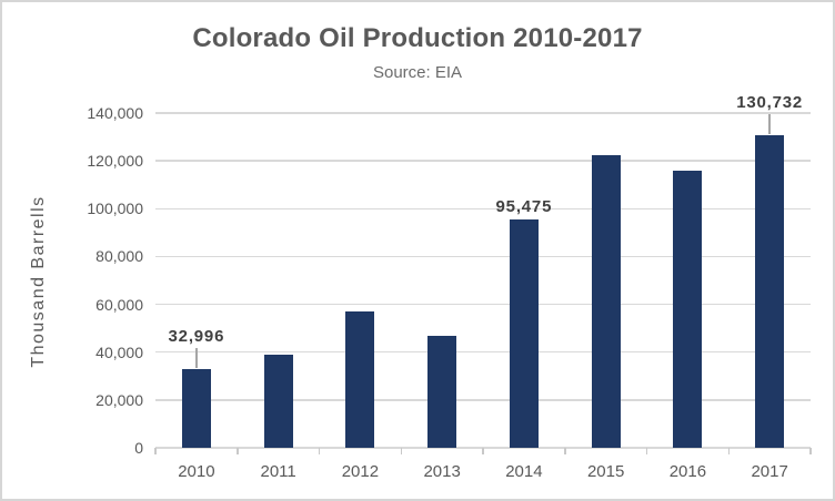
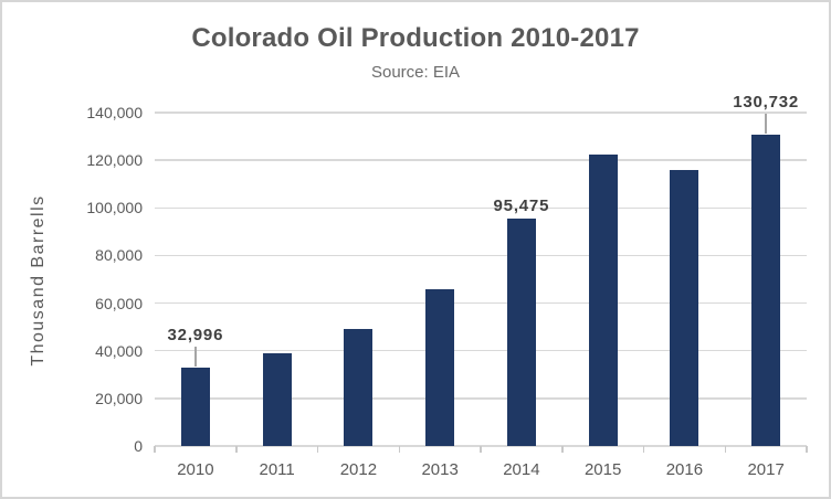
2012: 57000 -> 49000
2013: 47000 -> 66000
